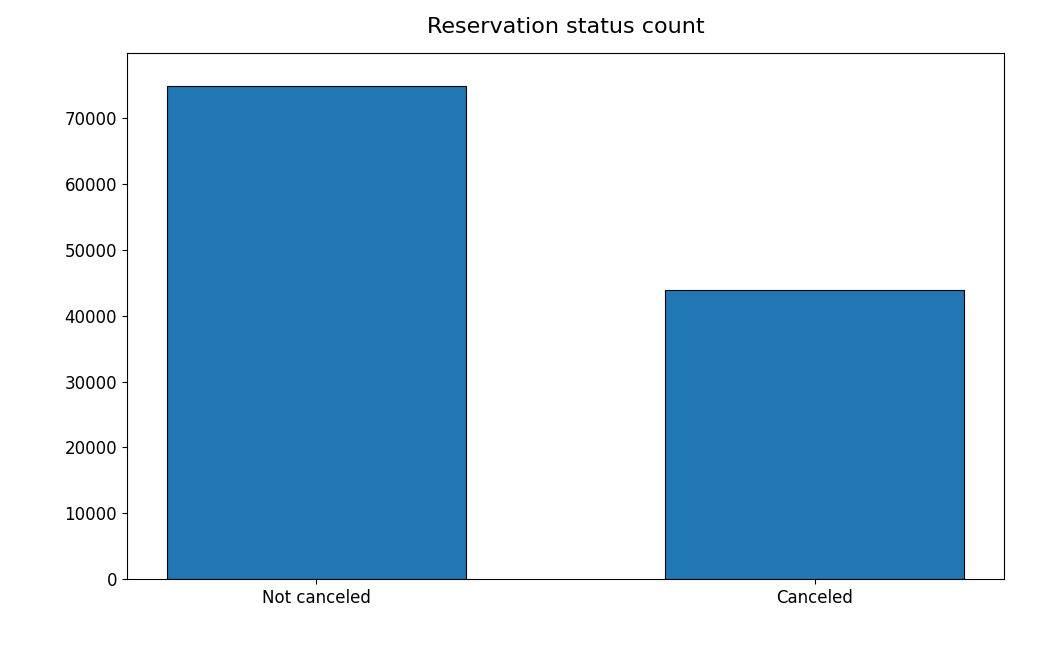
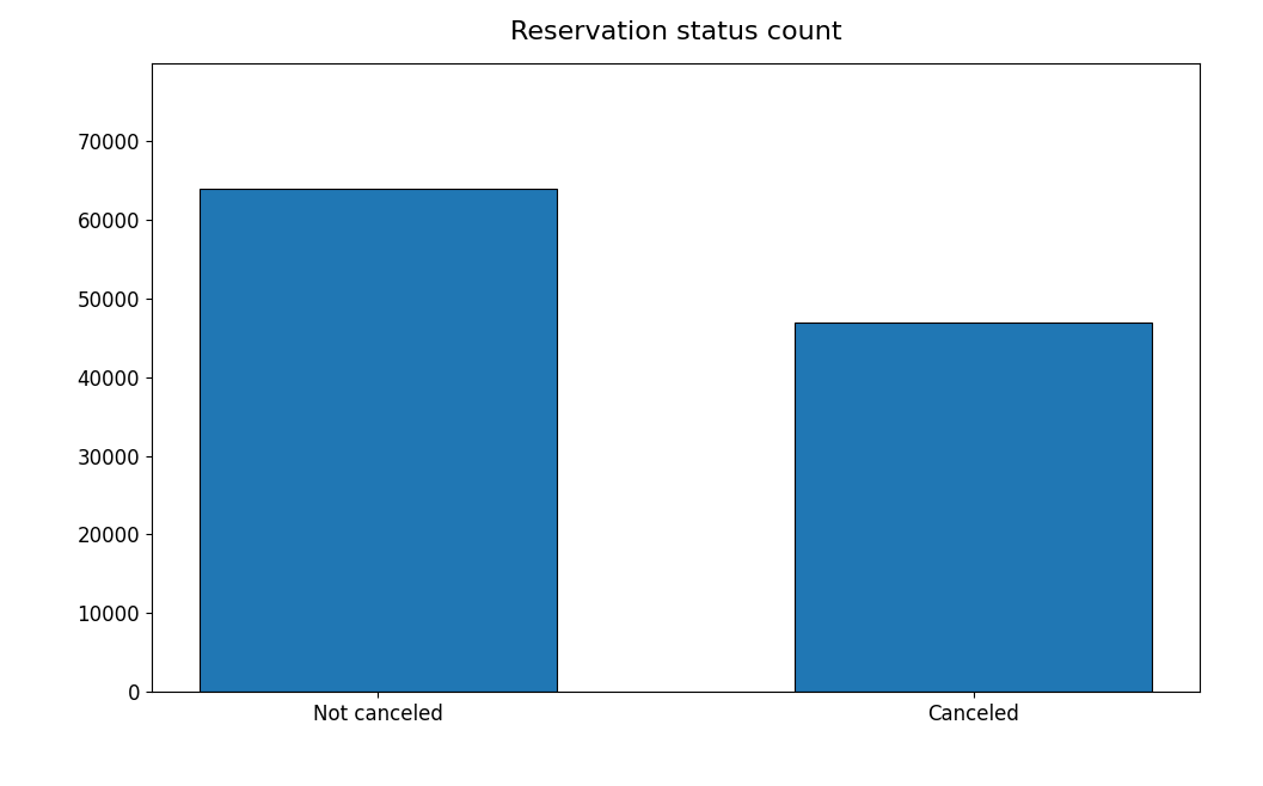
Not canceled: 75000 -> 64000
Canceled: 44000 -> 47000
